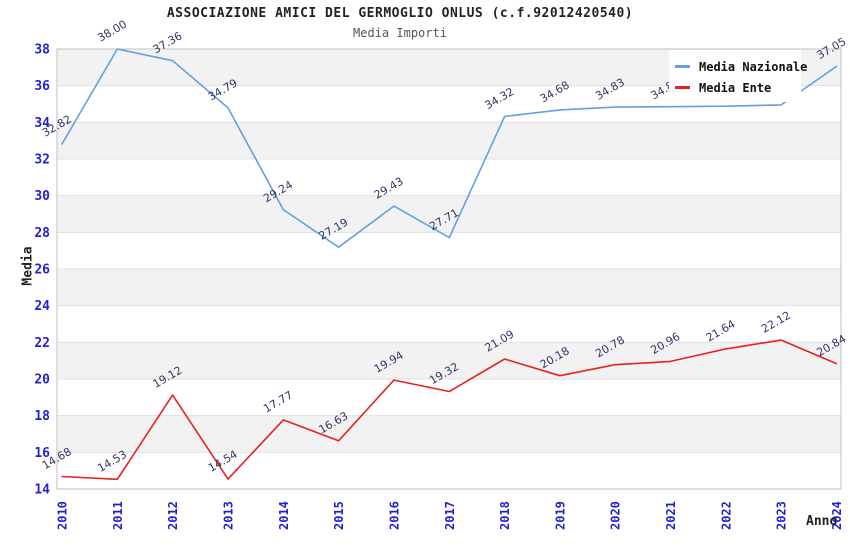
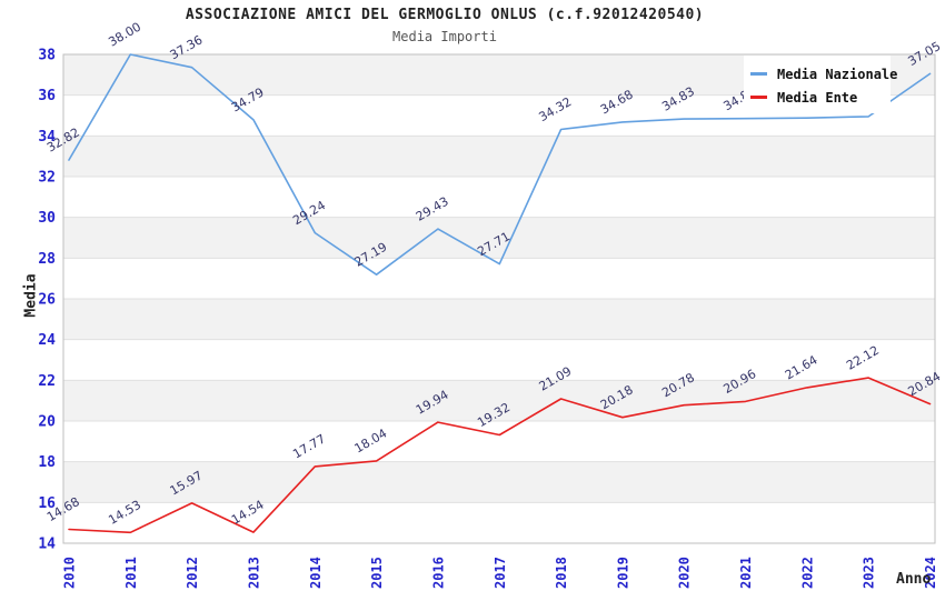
Media Ente/2012: 19.12 -> 15.97
Media Ente/2015: 16.63 -> 18.04
